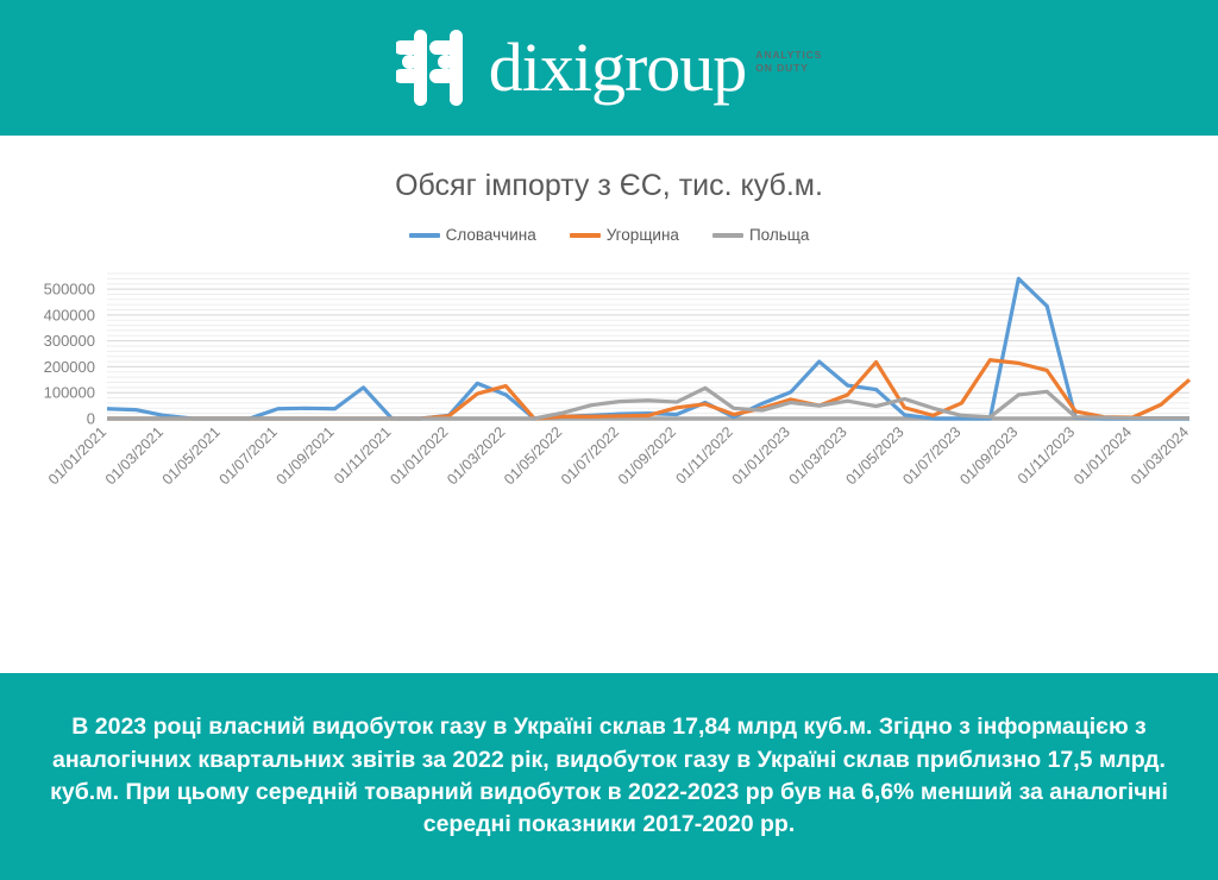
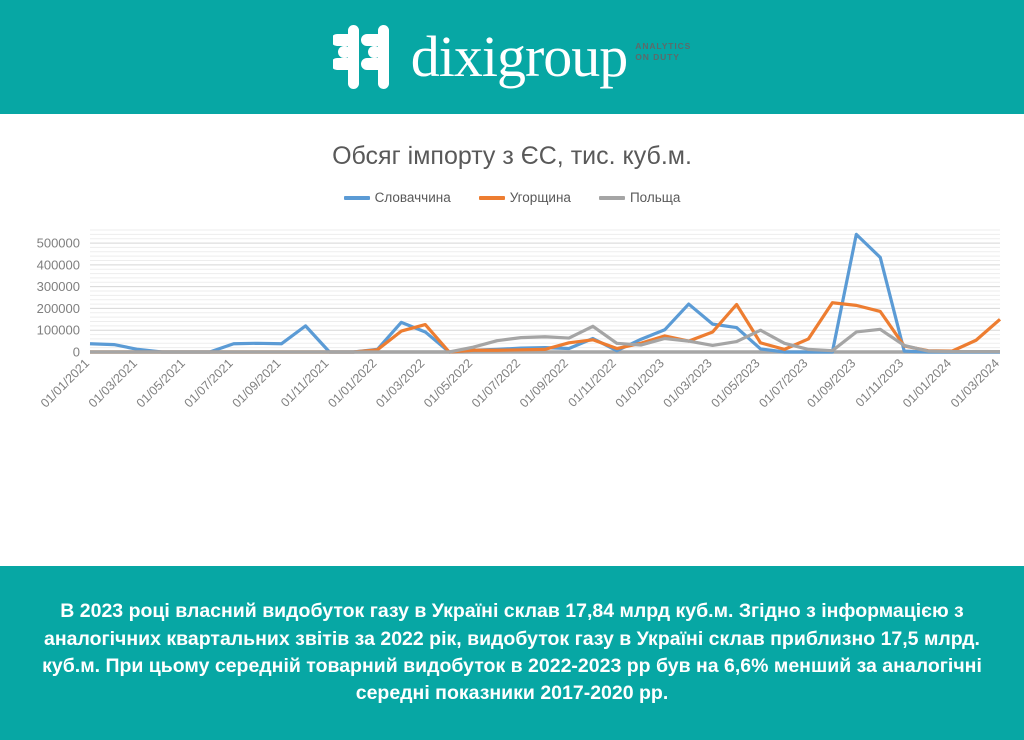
Польща/01/03/2023: 70000 -> 30000
Польща/01/05/2023: 80000 -> 100000
Польща/01/11/2023: 10000 -> 30000
